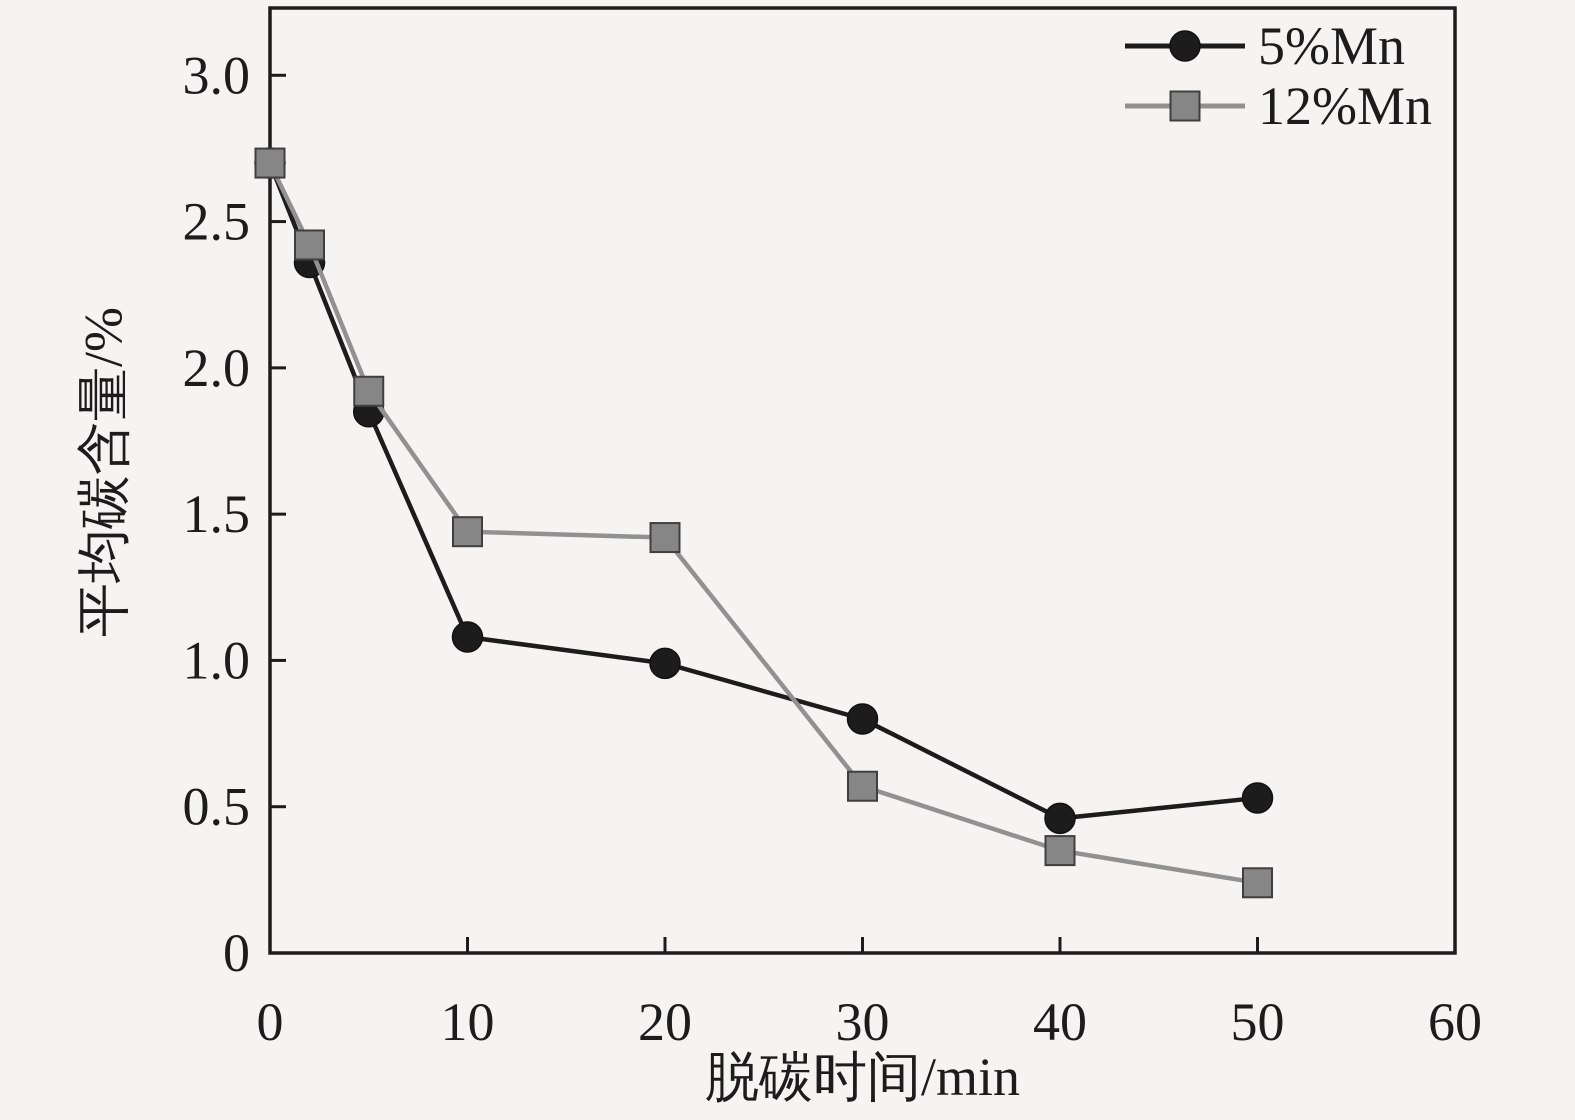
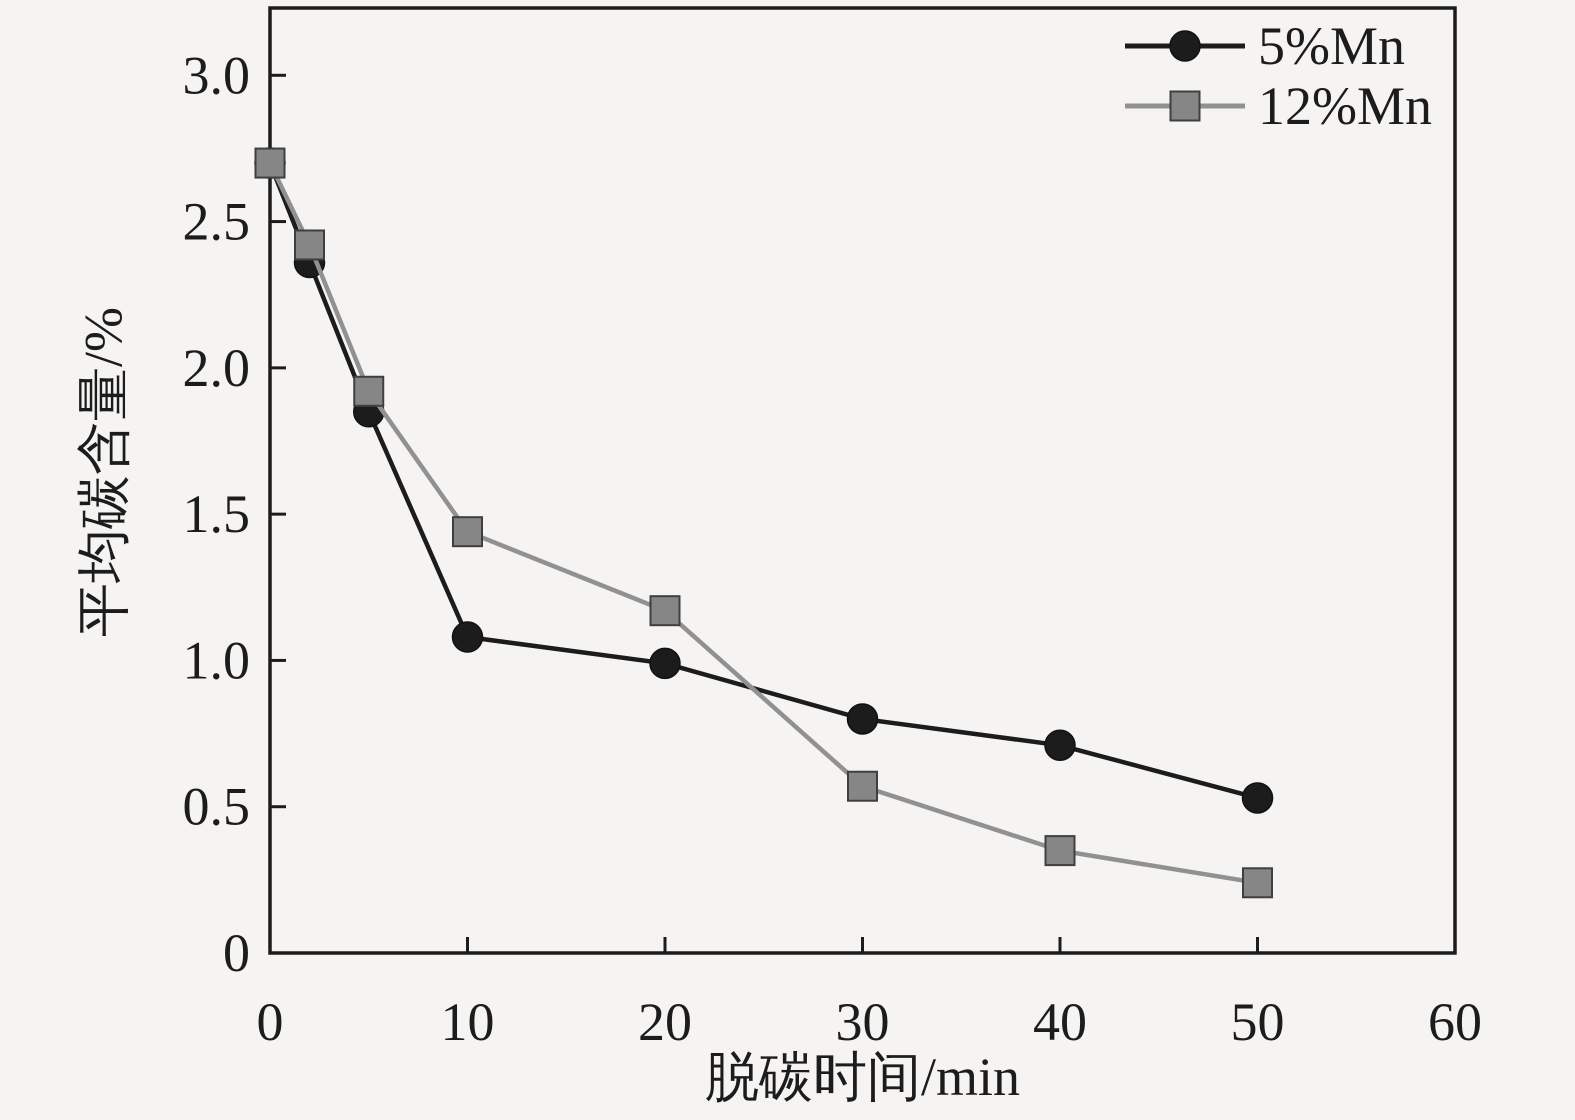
12%Mn/20: 1.42 -> 1.17
5%Mn/40: 0.46 -> 0.71
